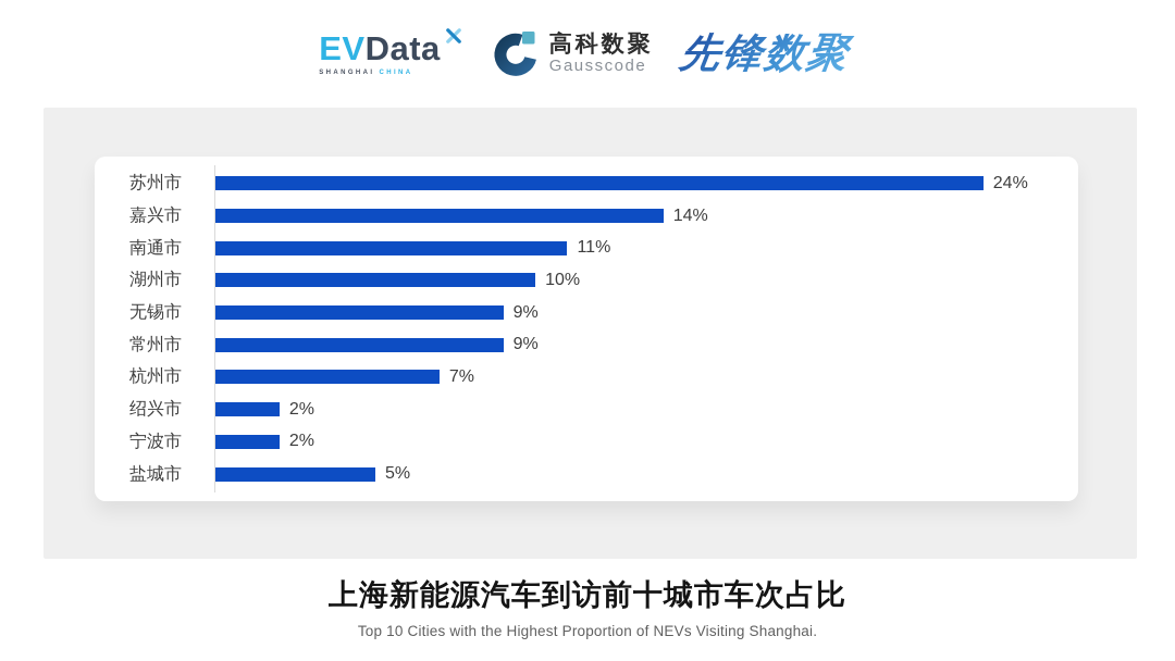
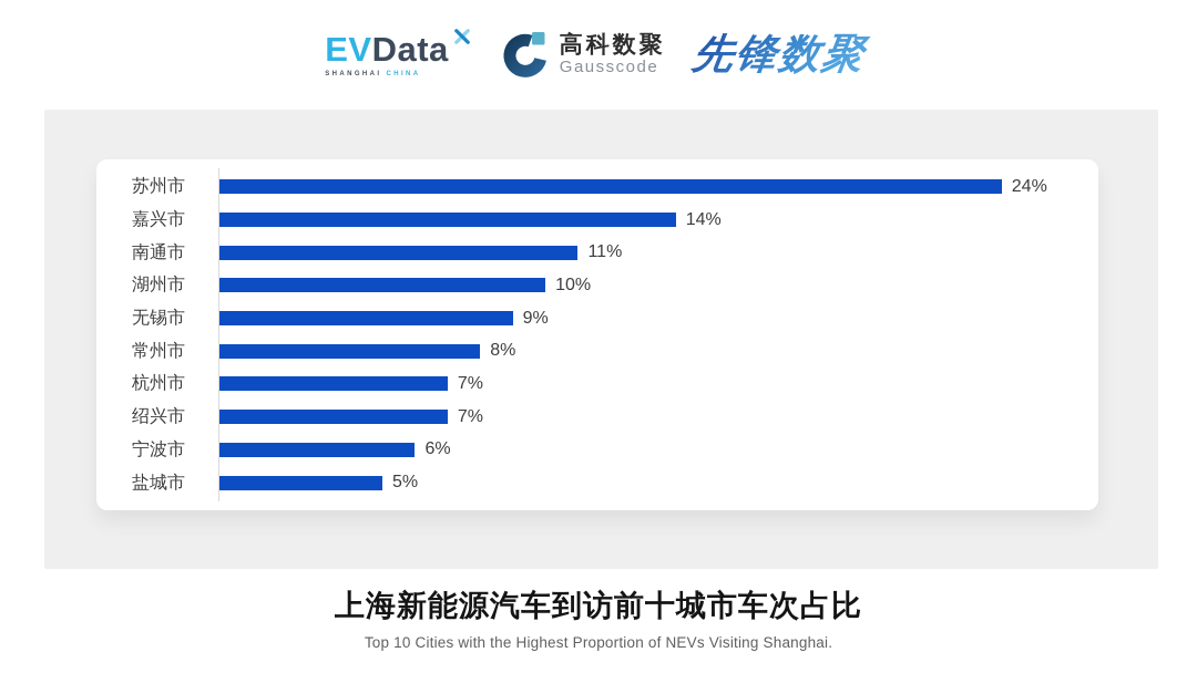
常州市: 9% -> 8%
绍兴市: 2% -> 7%
宁波市: 2% -> 6%
